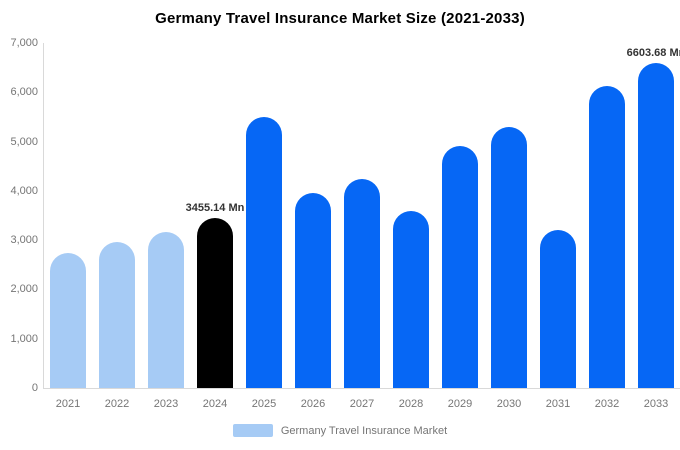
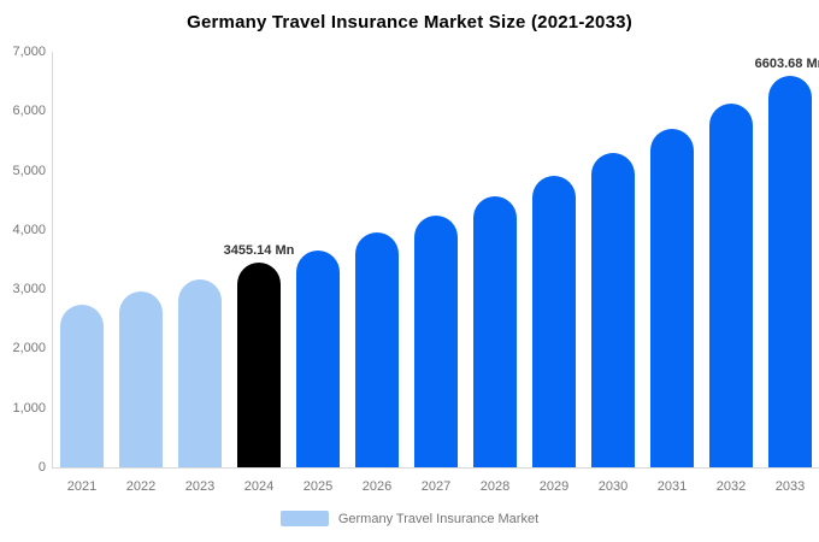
2025: 5500 -> 3600
2028: 3600 -> 4600
2031: 3200 -> 5700
